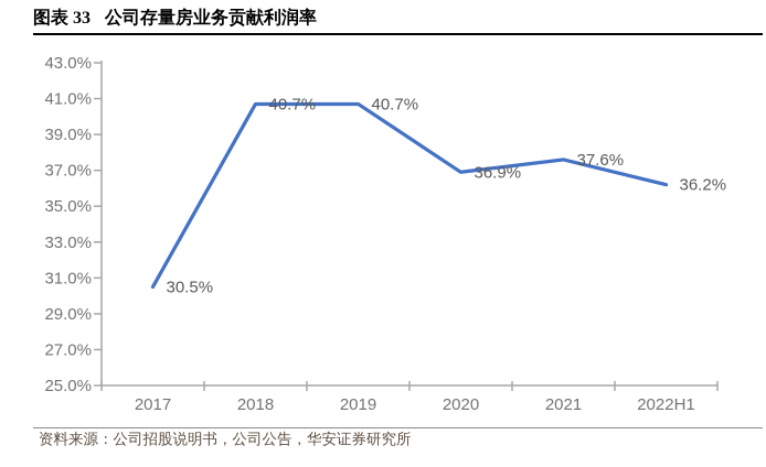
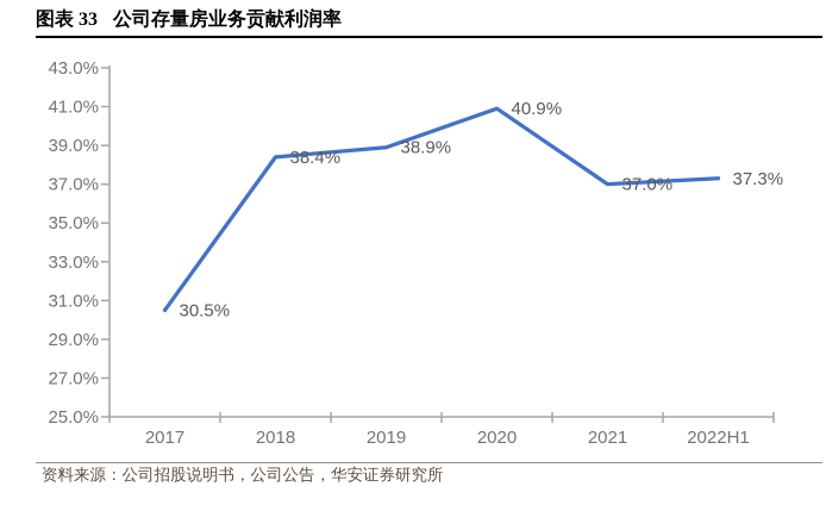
2018: 40.7% -> 38.4%
2019: 40.7% -> 38.9%
2020: 36.9% -> 40.9%
2021: 37.6% -> 37.0%
2022H1: 36.2% -> 37.3%
